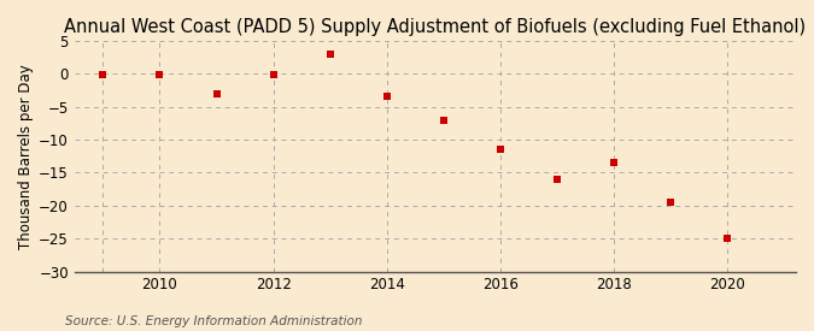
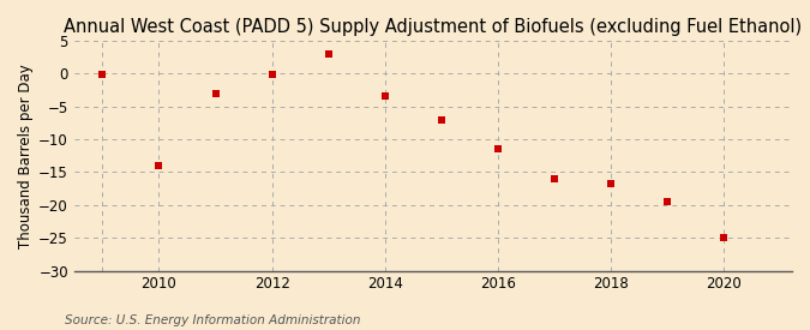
2010: -0.2 -> -14.0
2018: -13.5 -> -16.8
